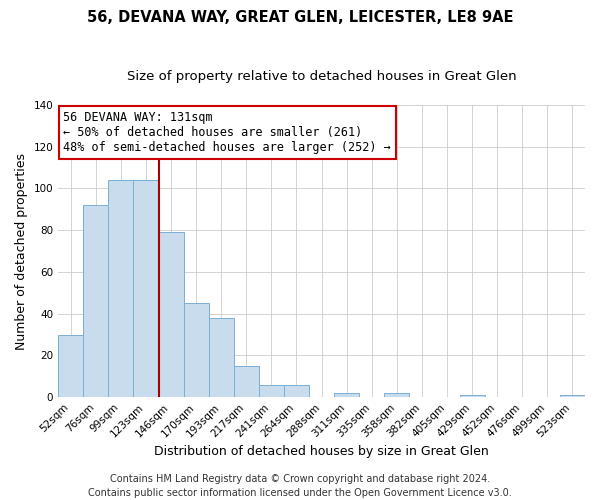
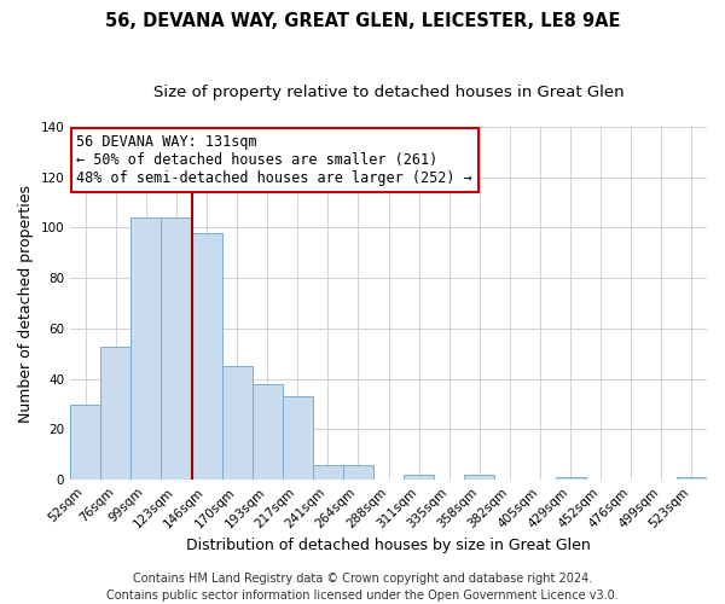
76sqm: 92 -> 53
146sqm: 79 -> 98
217sqm: 15 -> 33
